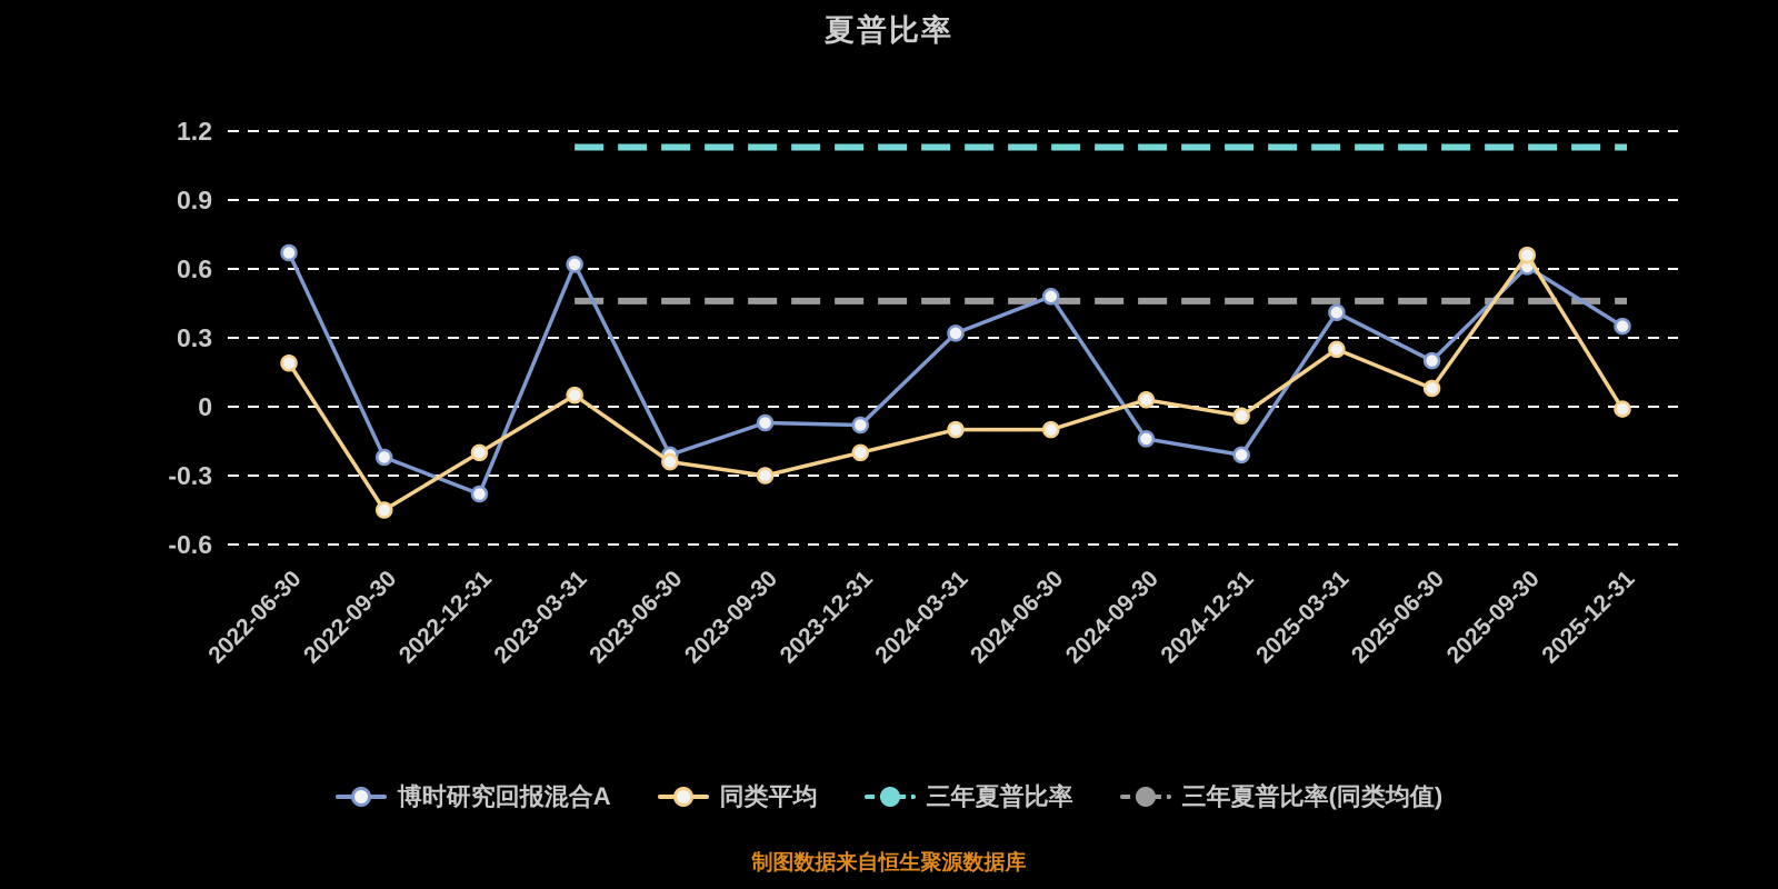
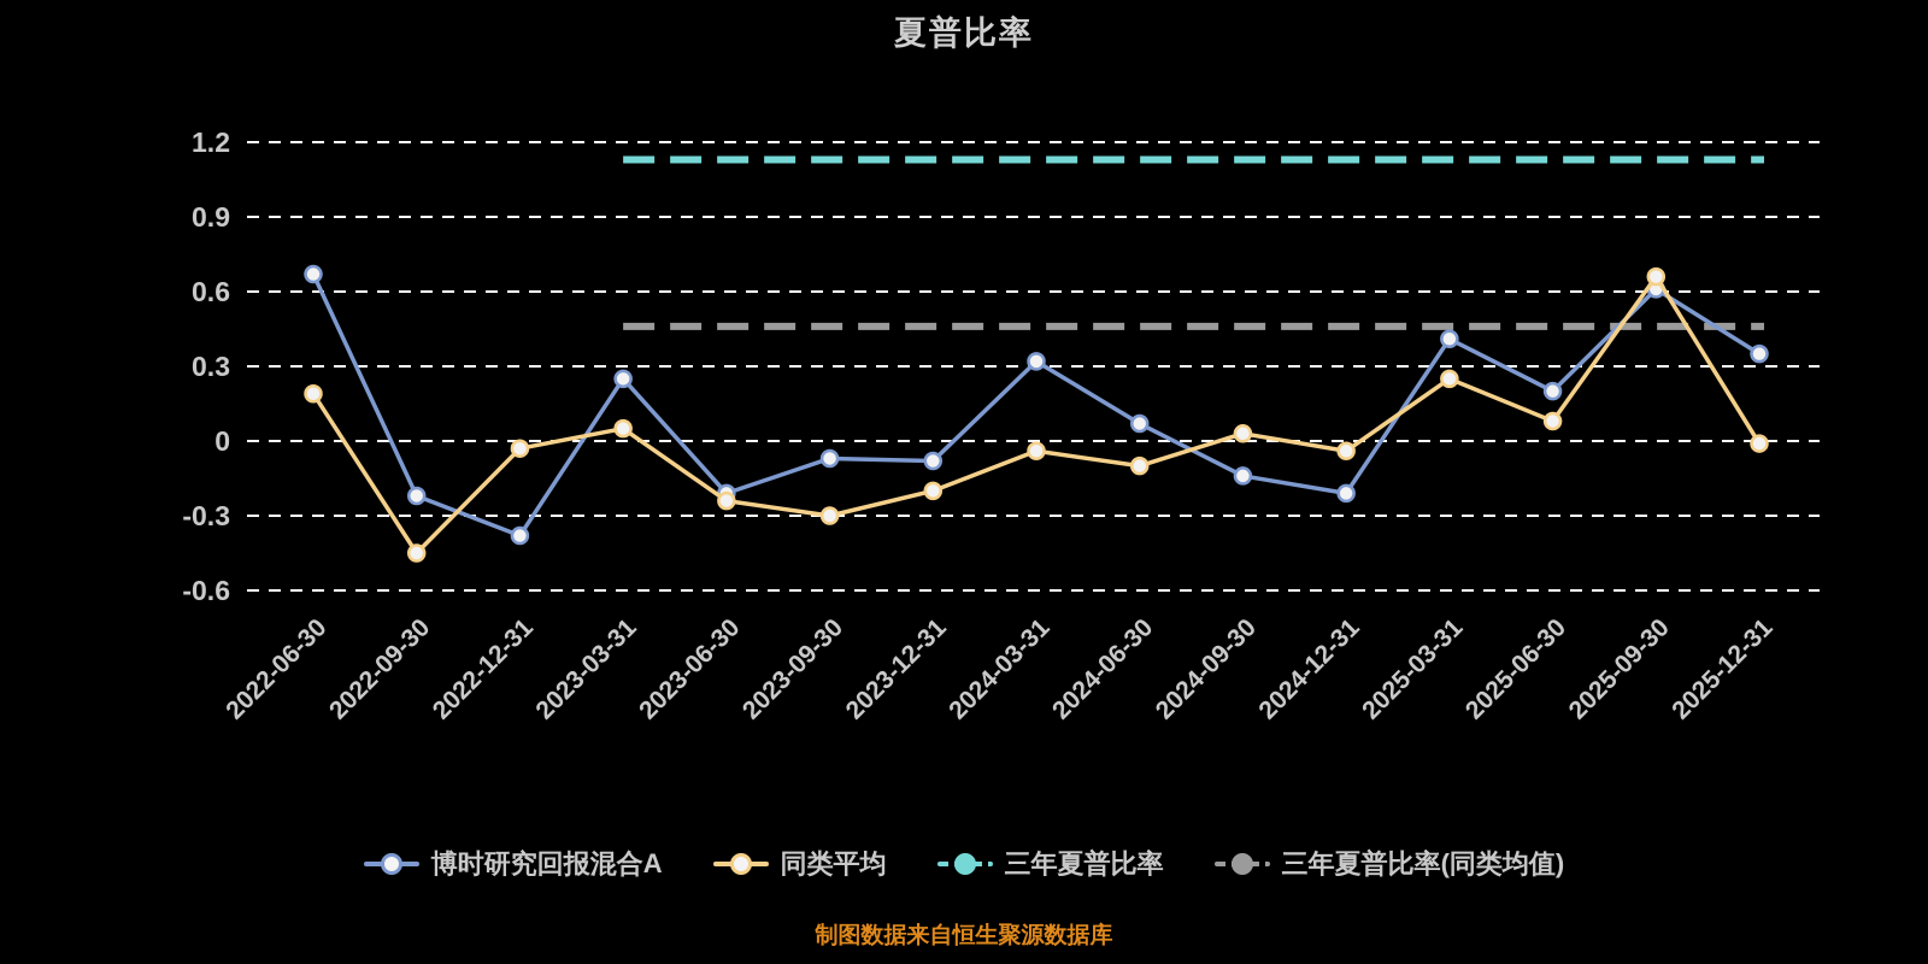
同类平均/2022-12-31: -0.20 -> -0.03
博时研究回报混合A/2023-03-31: 0.62 -> 0.25
同类平均/2024-03-31: -0.10 -> -0.04
博时研究回报混合A/2024-06-30: 0.48 -> 0.07
